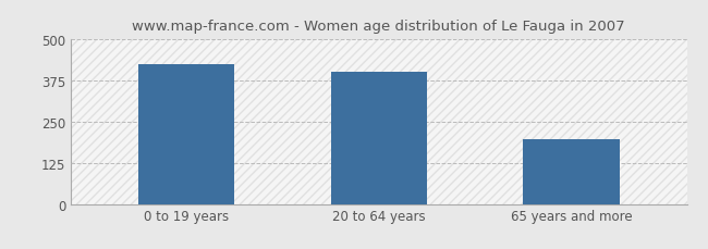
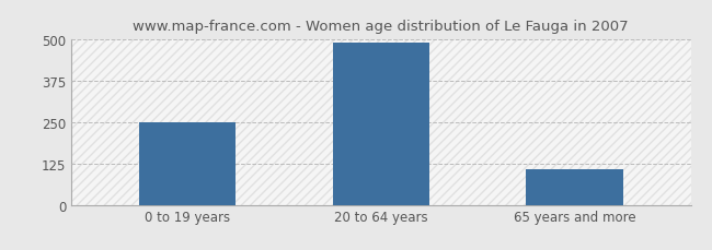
0 to 19 years: 425 -> 248
20 to 64 years: 400 -> 490
65 years and more: 195 -> 107
